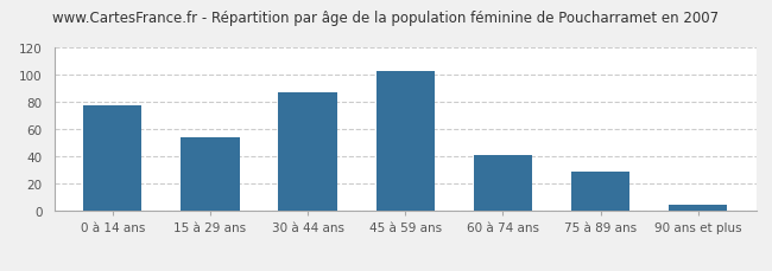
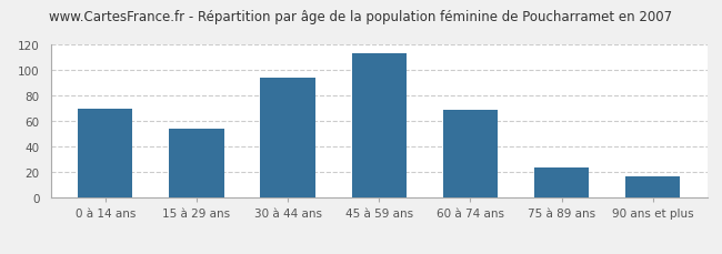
0 à 14 ans: 78 -> 70
30 à 44 ans: 87 -> 94
45 à 59 ans: 103 -> 113
60 à 74 ans: 41 -> 69
75 à 89 ans: 29 -> 24
90 ans et plus: 5 -> 17
